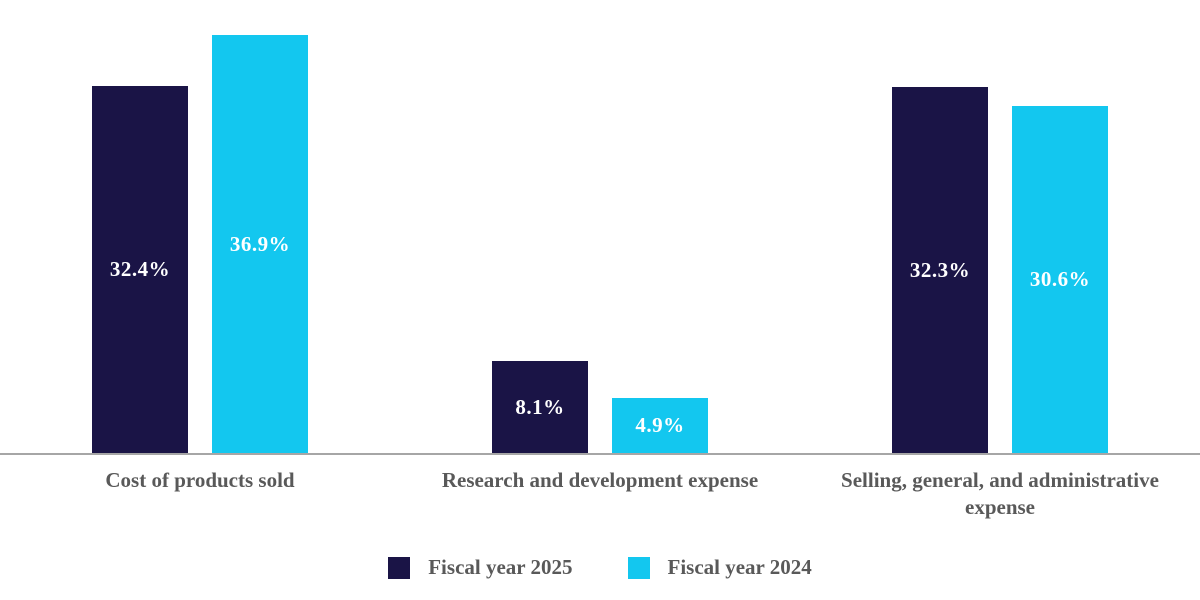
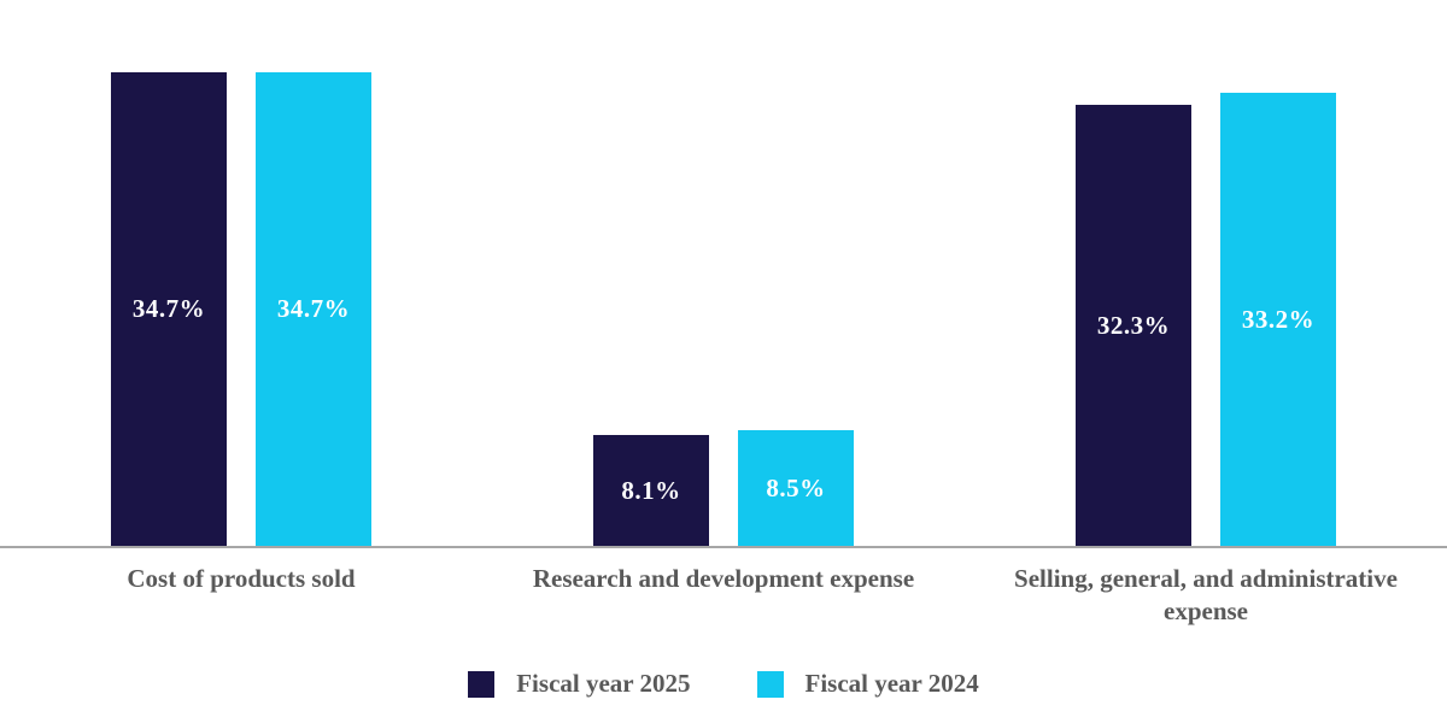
Fiscal year 2025/Cost of products sold: 32.4% -> 34.7%
Fiscal year 2024/Cost of products sold: 36.9% -> 34.7%
Fiscal year 2024/Research and development expense: 4.9% -> 8.5%
Fiscal year 2024/Selling, general, and administrative expense: 30.6% -> 33.2%
